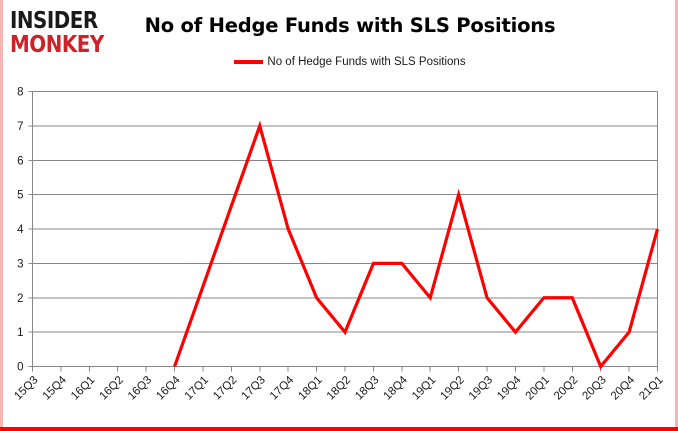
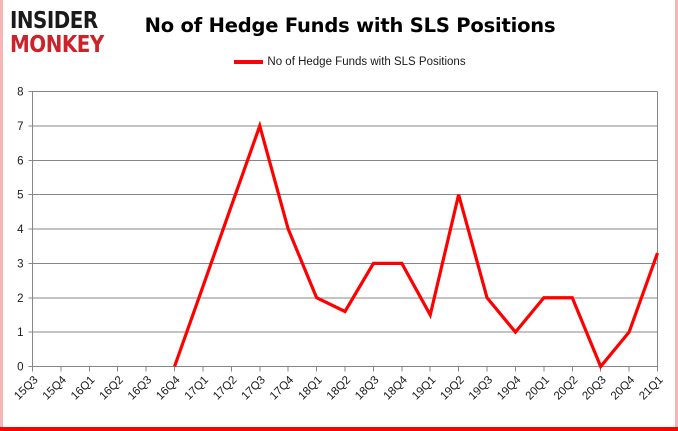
18Q2: 1.0 -> 1.6
19Q1: 2.0 -> 1.5
21Q1: 4.0 -> 3.3
